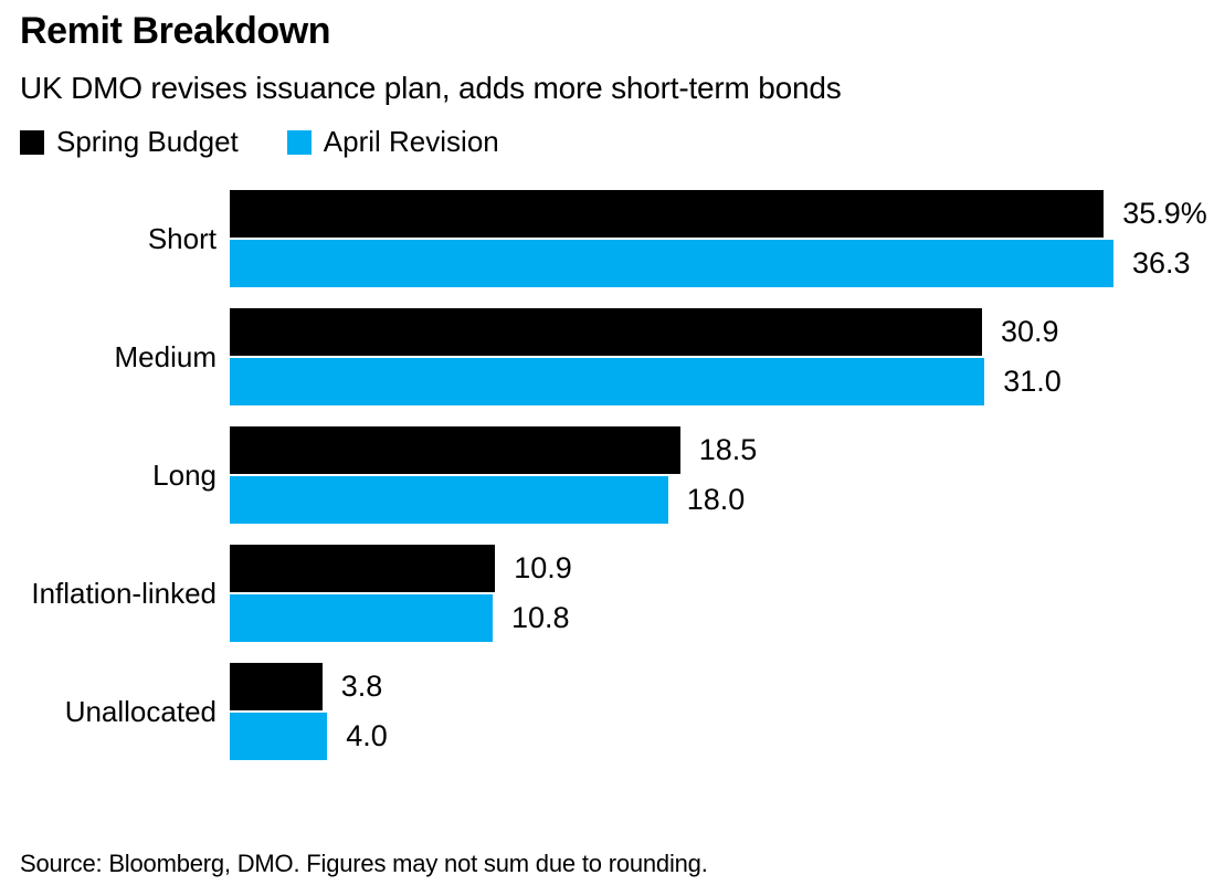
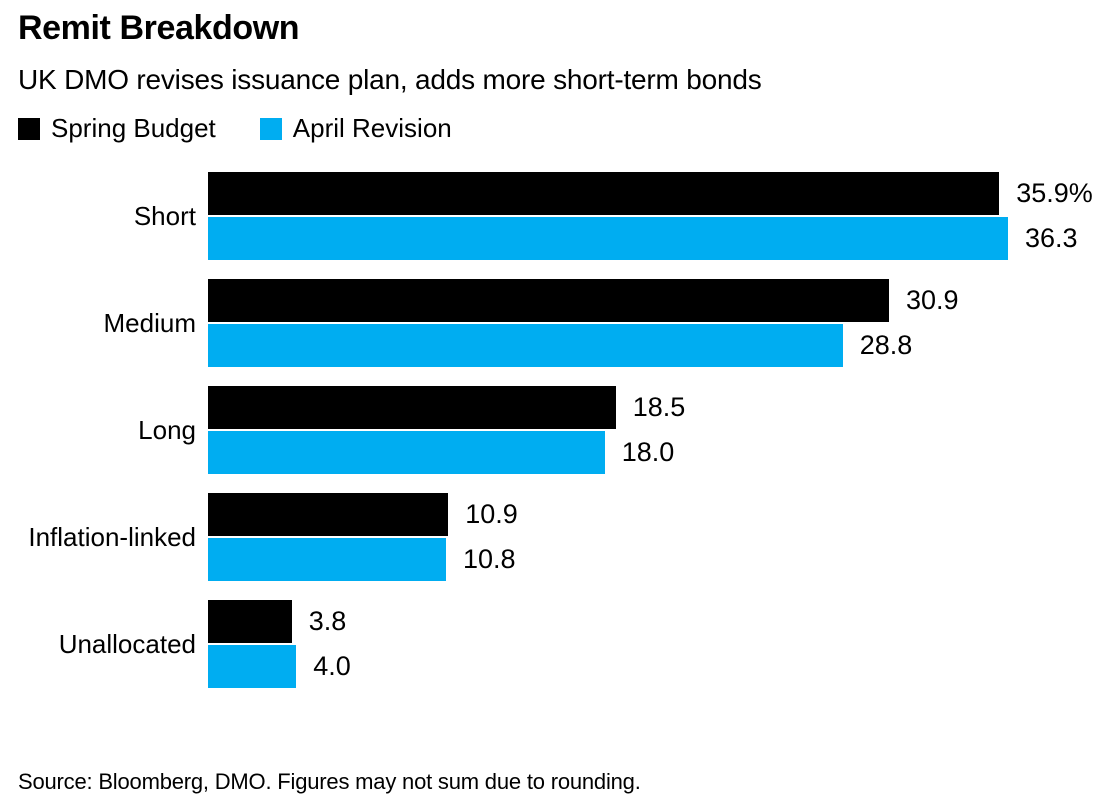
April Revision/Medium: 31.0 -> 28.8
